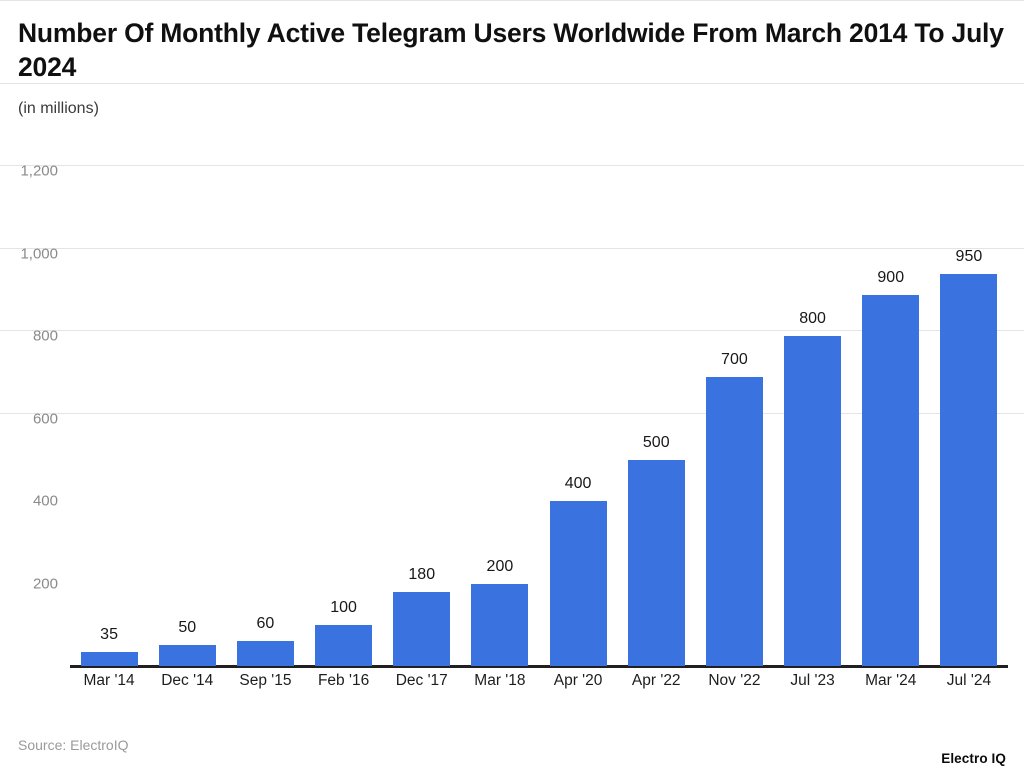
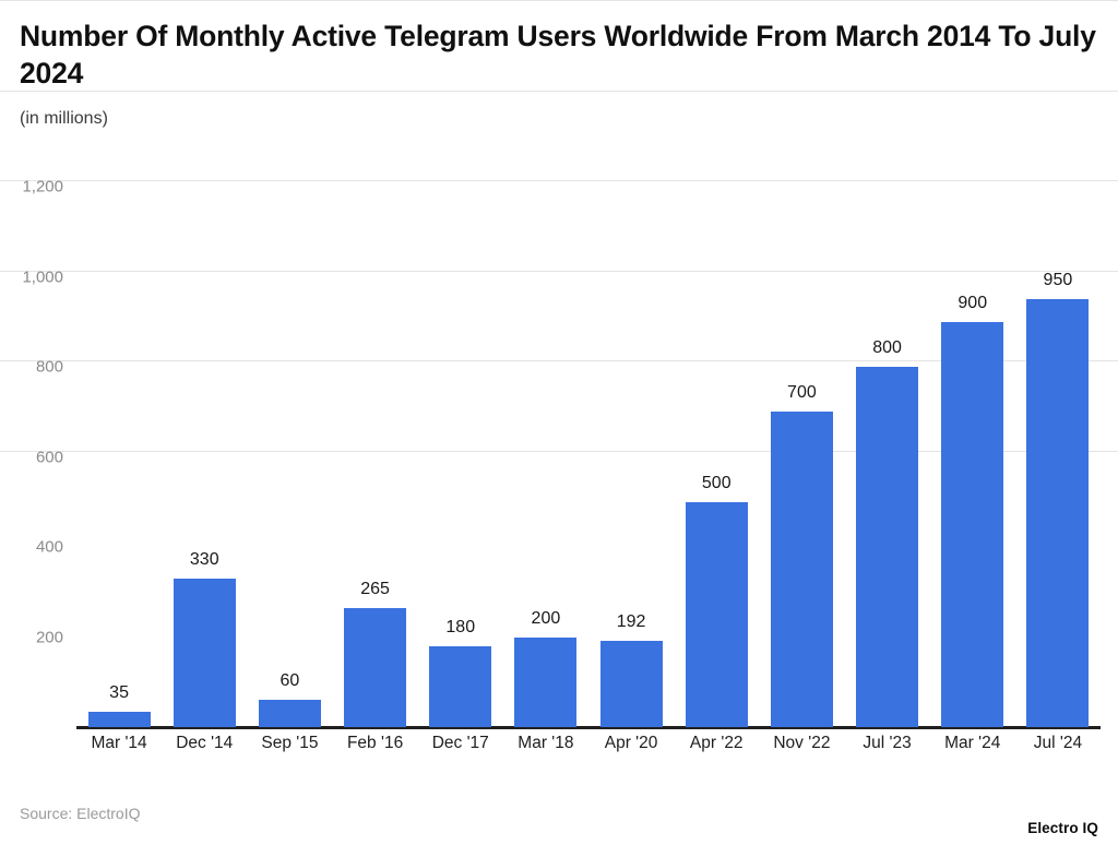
Dec '14: 50 -> 330
Feb '16: 100 -> 265
Apr '20: 400 -> 192
